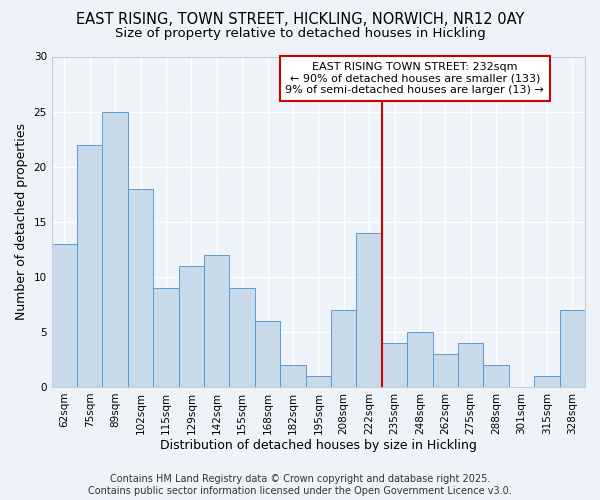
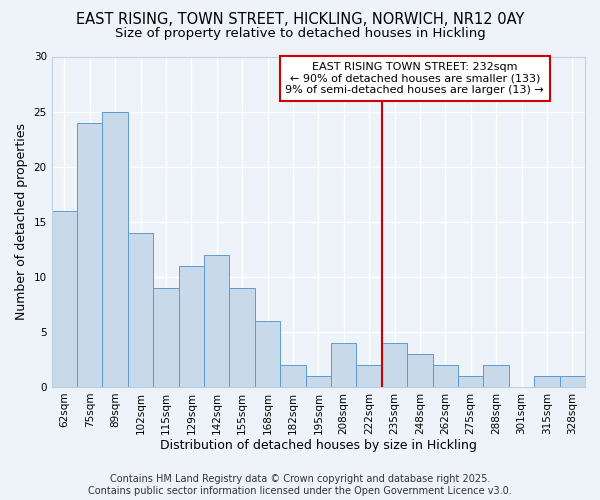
62sqm: 13 -> 16
75sqm: 22 -> 24
102sqm: 18 -> 14
208sqm: 7 -> 4
222sqm: 14 -> 2
248sqm: 5 -> 3
262sqm: 3 -> 2
275sqm: 4 -> 1
328sqm: 7 -> 1
